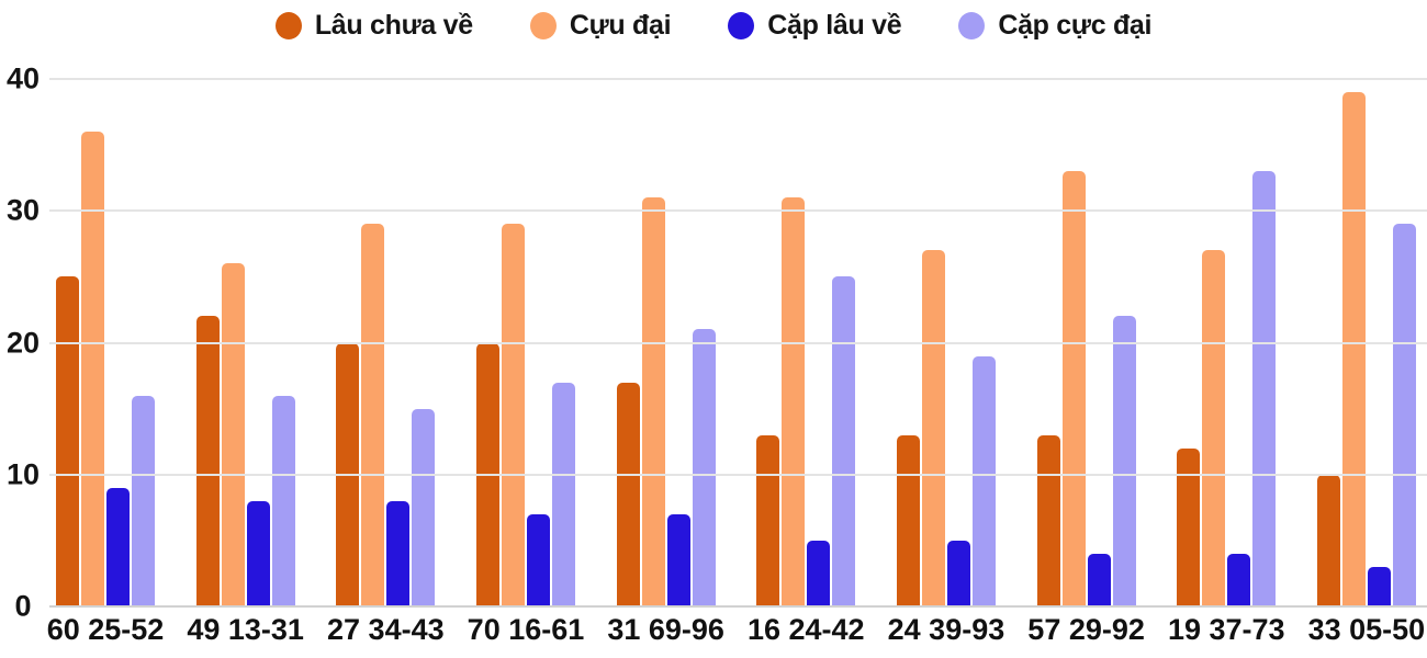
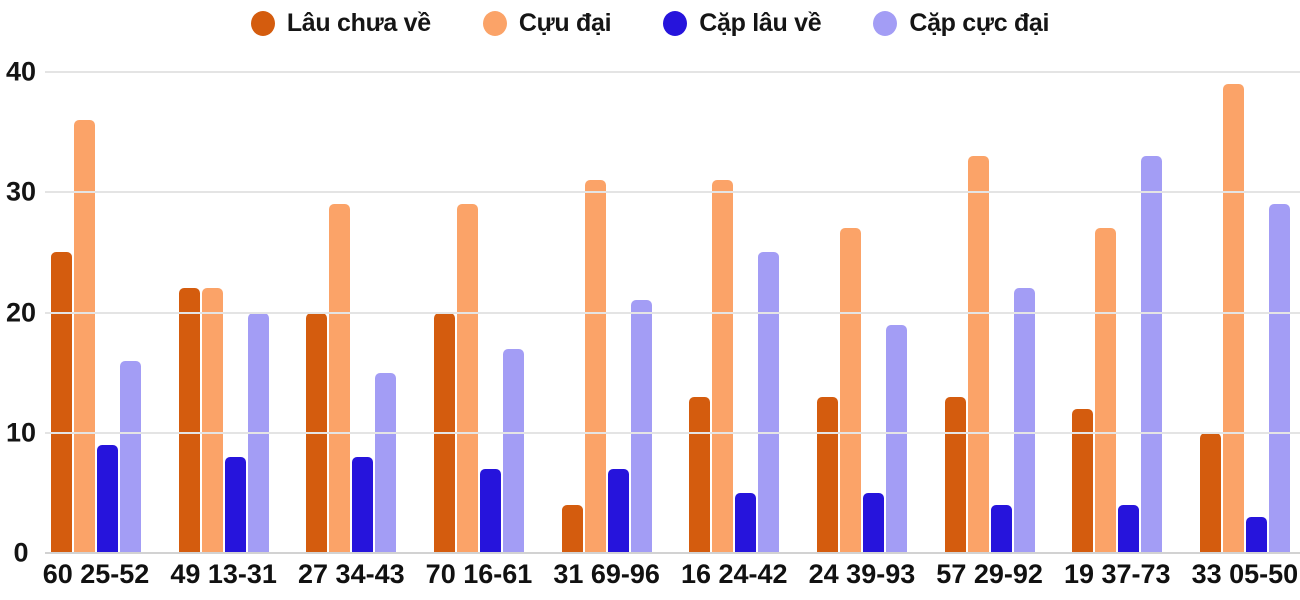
Cựu đại/49 13-31: 26 -> 22
Cặp cực đại/49 13-31: 16 -> 20
Lâu chưa về/31 69-96: 17 -> 4
